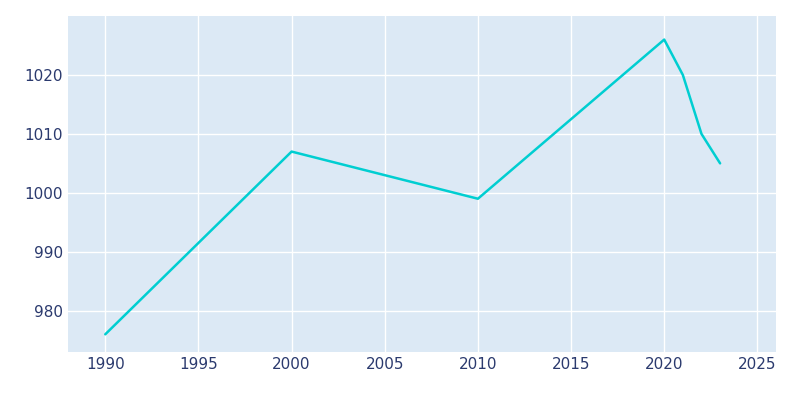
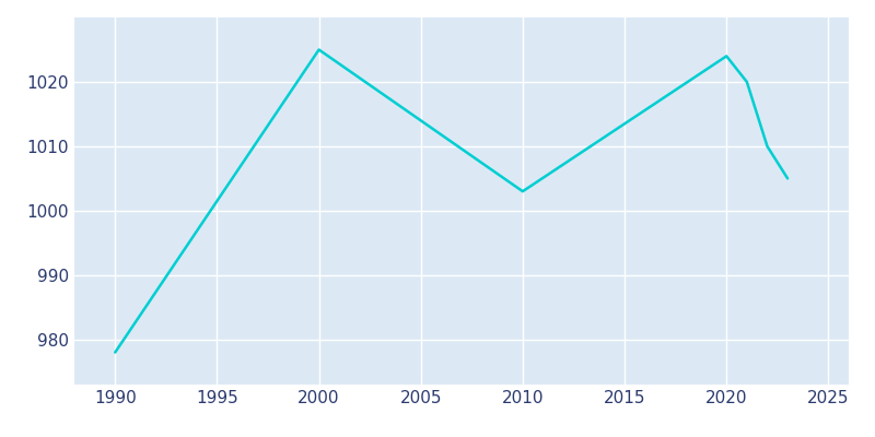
1990: 976 -> 978
2000: 1007 -> 1025
2010: 999 -> 1003
2020: 1026 -> 1024
